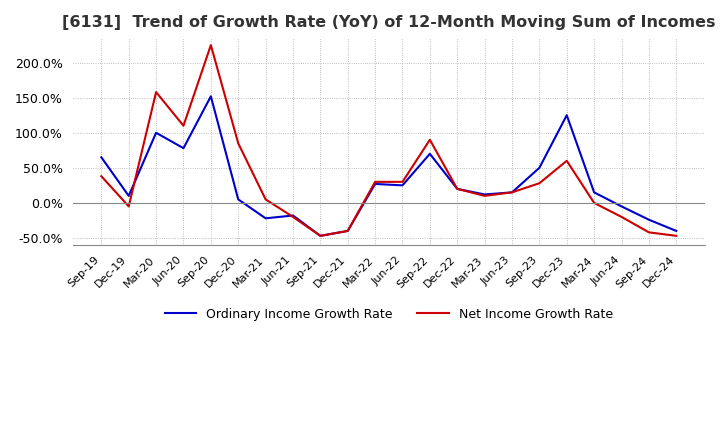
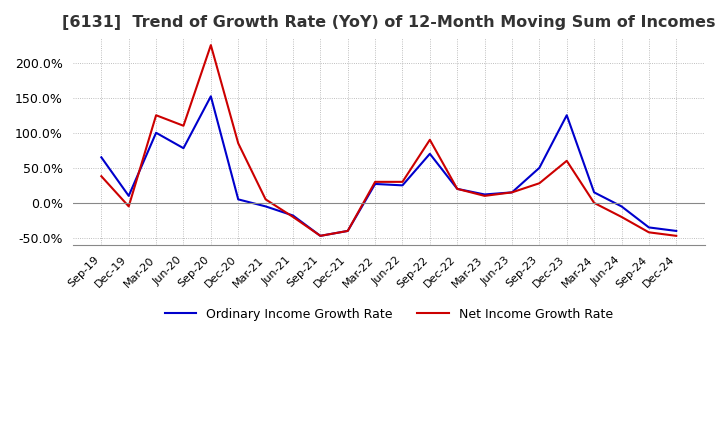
Net Income Growth Rate/Mar-20: 158% -> 125%
Ordinary Income Growth Rate/Mar-21: -22% -> -5%
Ordinary Income Growth Rate/Sep-24: -24% -> -35%
